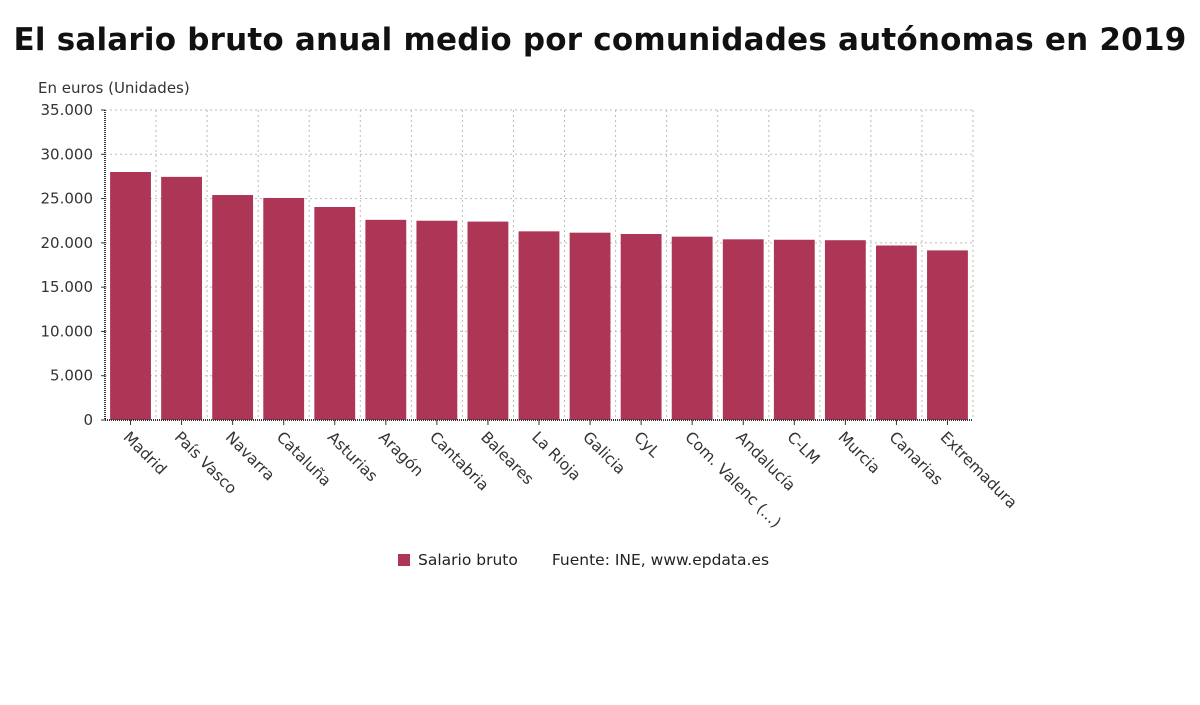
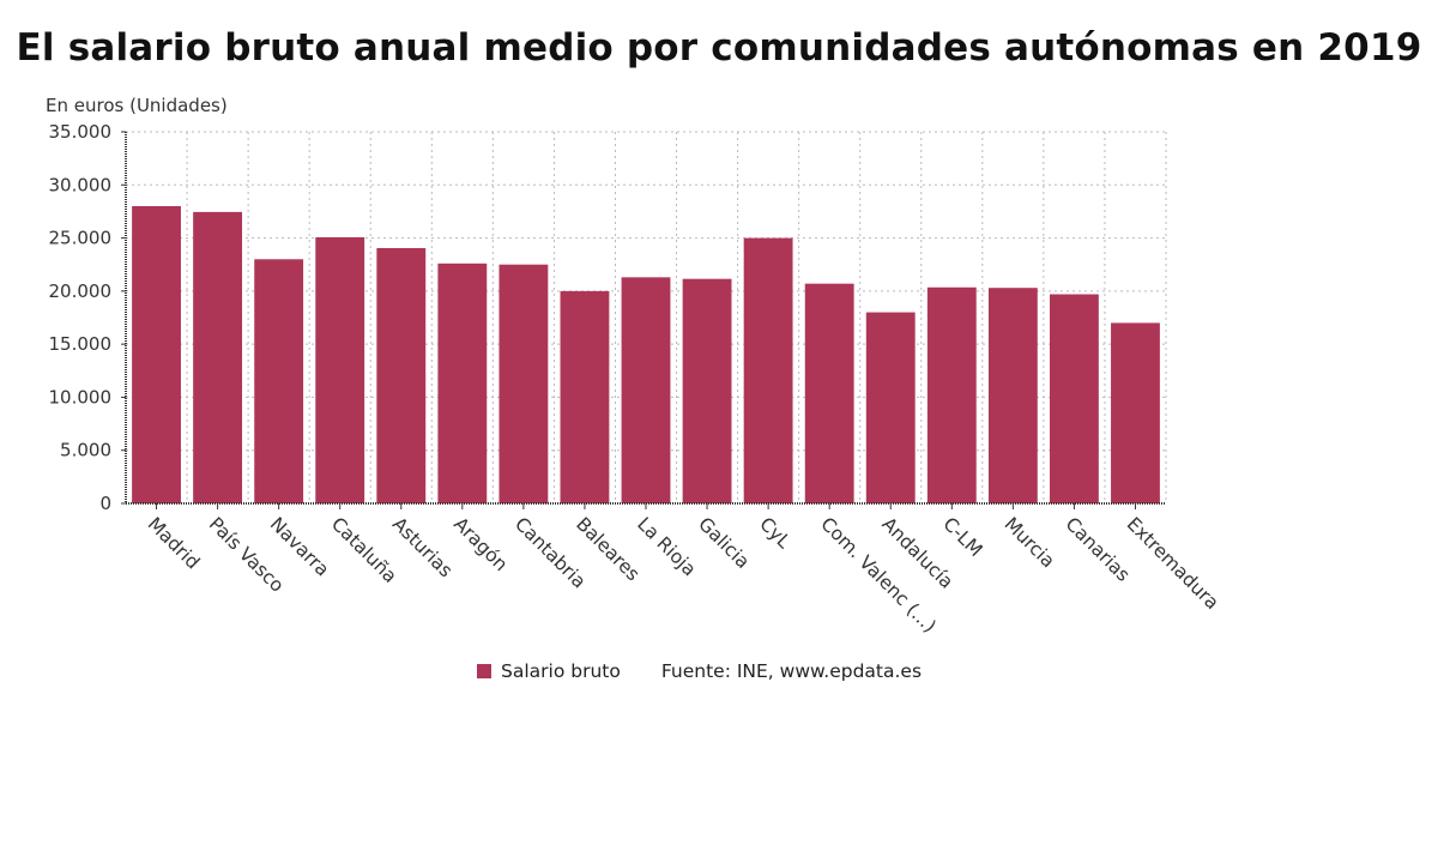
Navarra: 25000 -> 23000
Baleares: 22000 -> 20000
CyL: 21000 -> 25000
Andalucía: 20000 -> 18000
Extremadura: 19000 -> 17000
